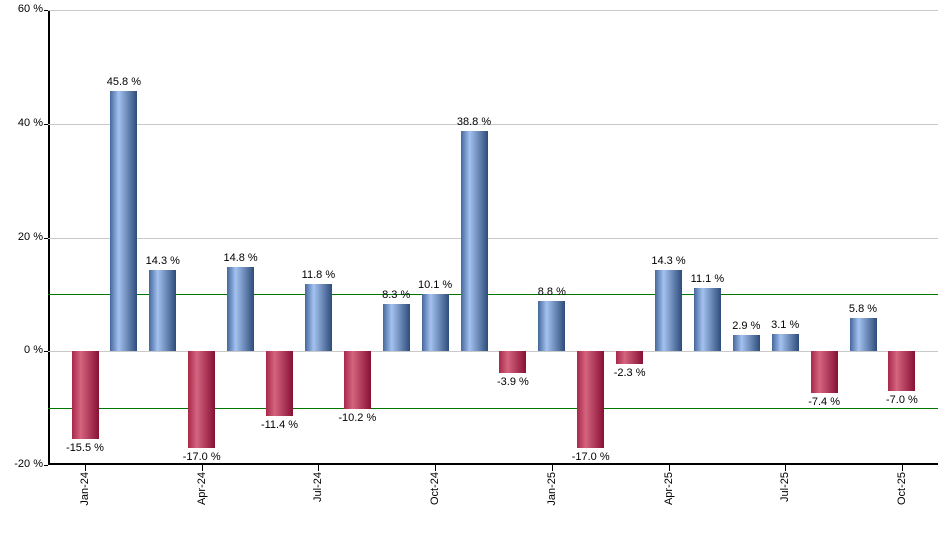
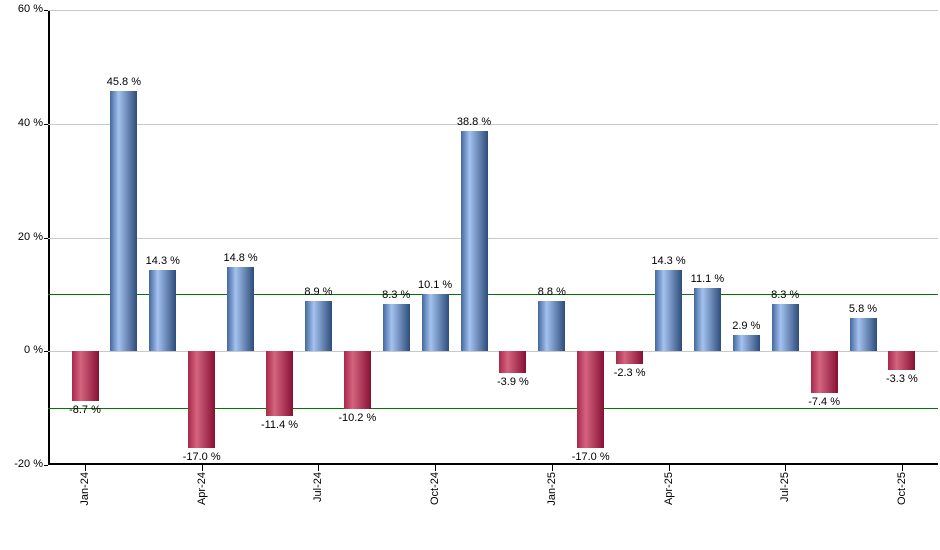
Jan-24: -15.5 -> -8.7
Jul-24: 11.8 -> 8.9
Jul-25: 3.1 -> 8.3
Oct-25: -7.0 -> -3.3
